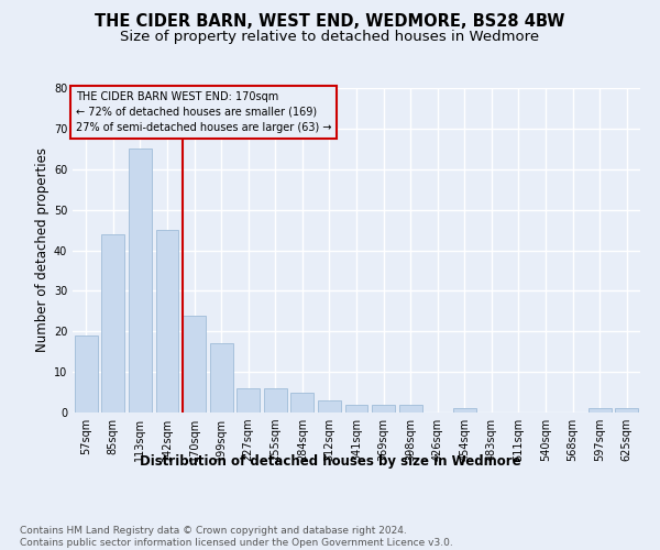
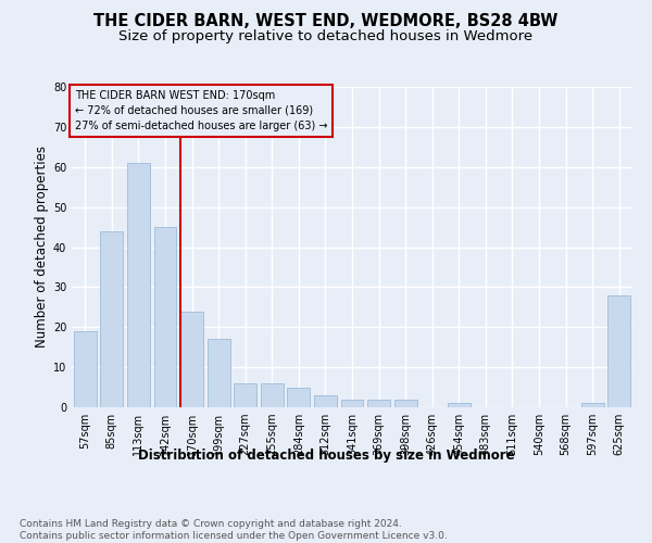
113sqm: 65 -> 61
625sqm: 1 -> 28
